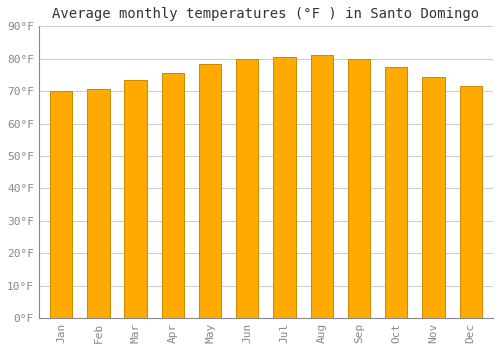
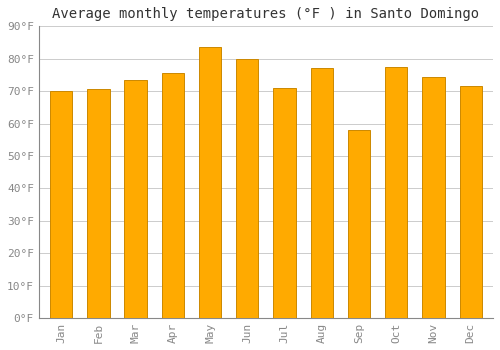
May: 78.5°F -> 83.5°F
Jul: 80.5°F -> 71.0°F
Aug: 81.0°F -> 77.0°F
Sep: 80.0°F -> 58.0°F
